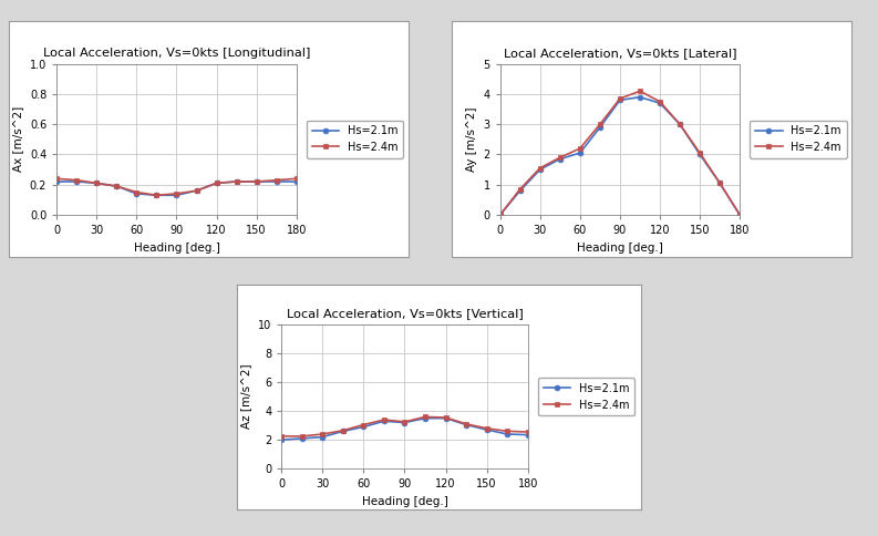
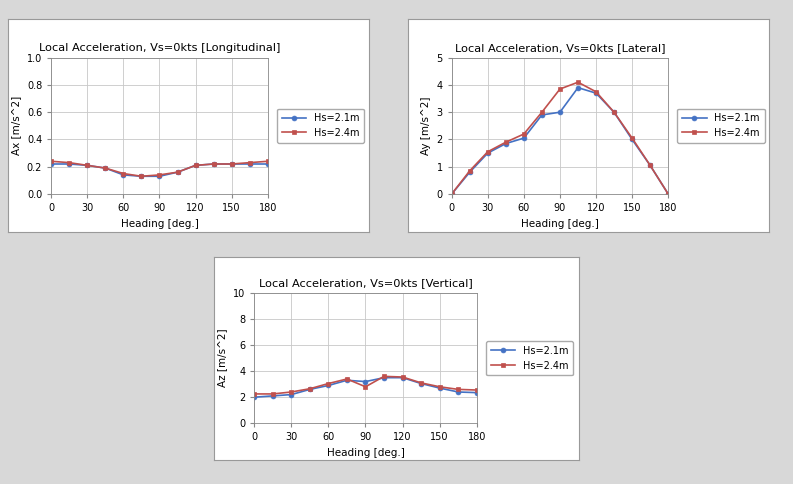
Local Acceleration, Vs=0kts [Lateral]/Hs=2.1m/90: 3.80 -> 3.00
Local Acceleration, Vs=0kts [Vertical]/Hs=2.4m/90: 3.2 -> 2.8
